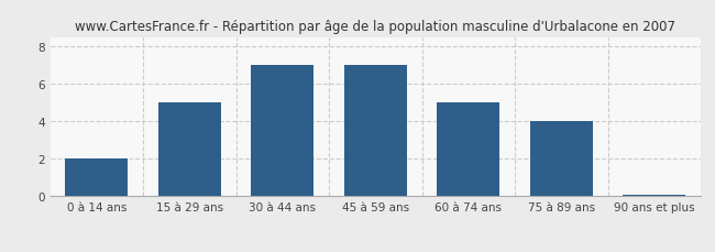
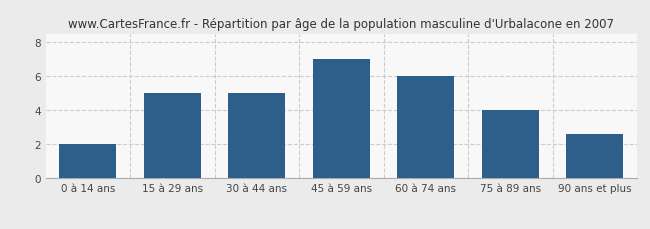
30 à 44 ans: 7.0 -> 5.0
60 à 74 ans: 5.0 -> 6.0
90 ans et plus: 0.1 -> 2.6
